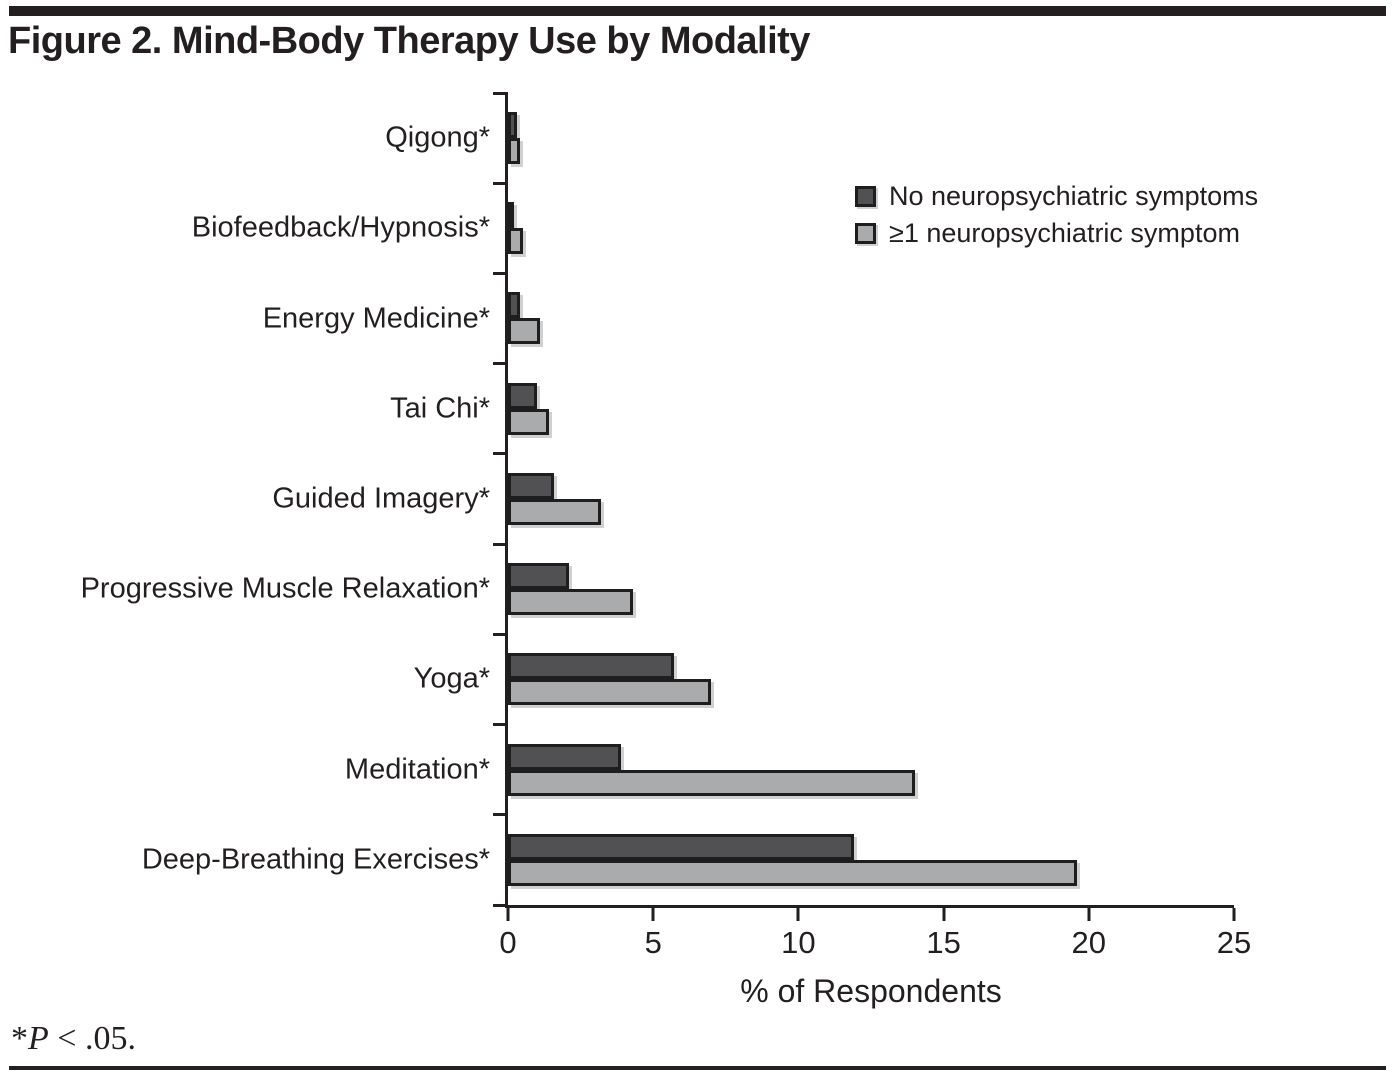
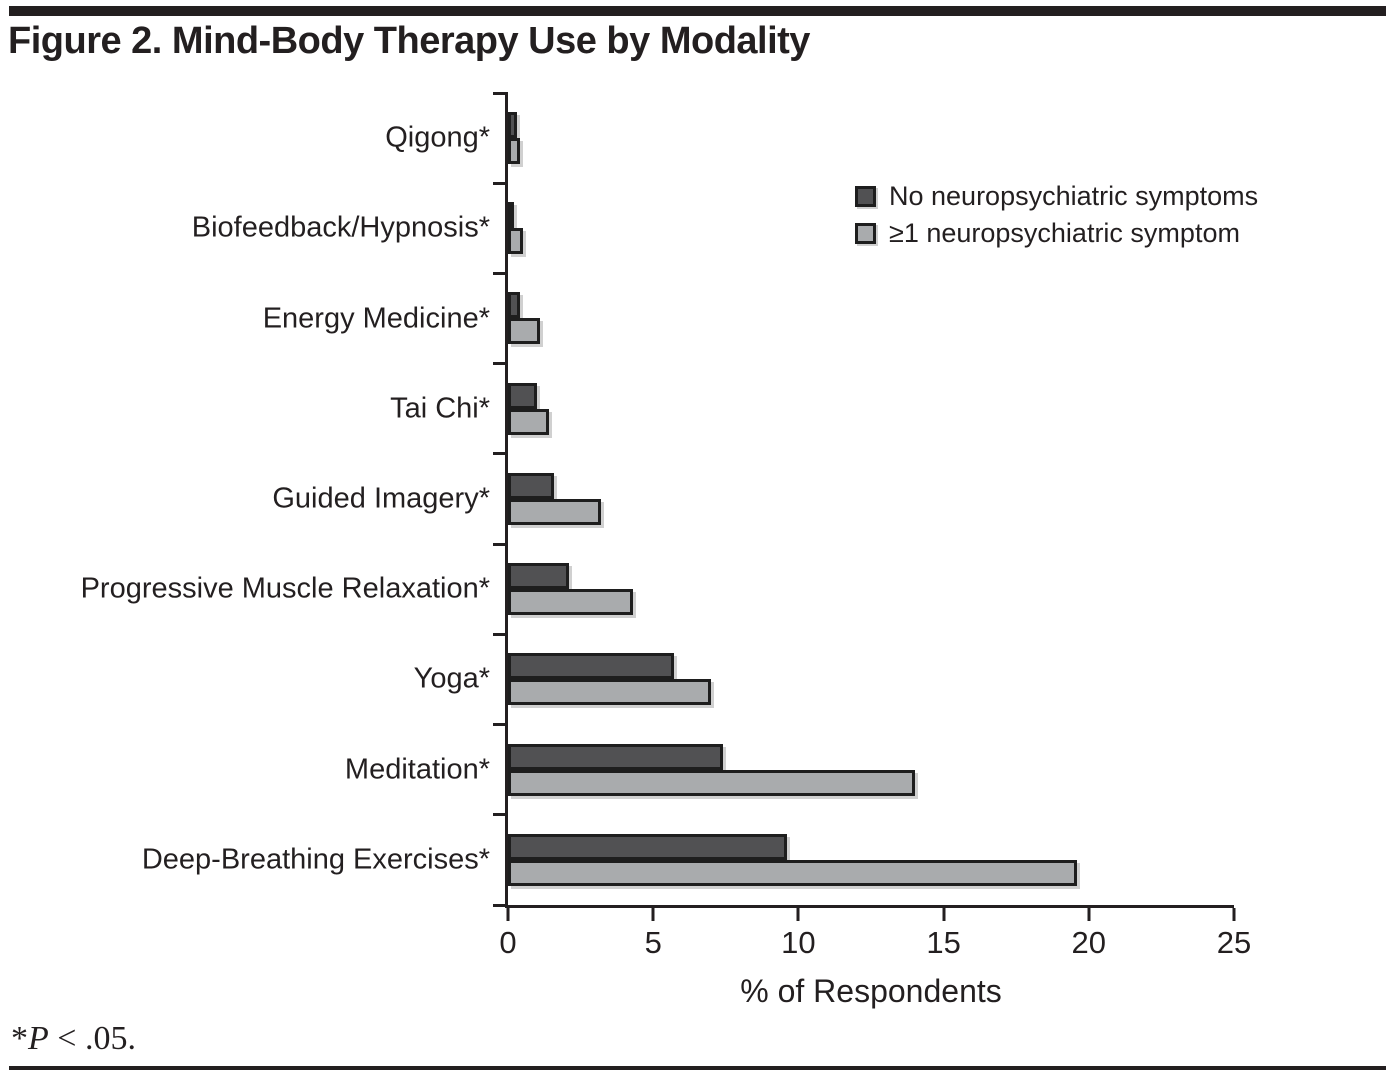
No neuropsychiatric symptoms/Meditation*: 3.9 -> 7.4
No neuropsychiatric symptoms/Deep-Breathing Exercises*: 11.9 -> 9.6
